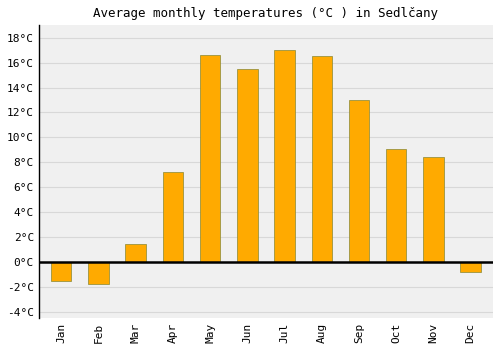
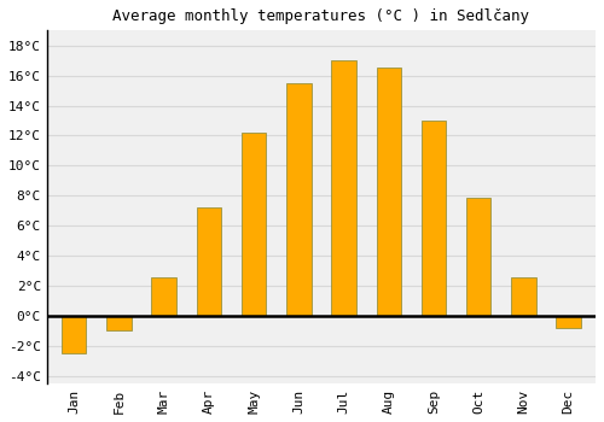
Jan: -1.5°C -> -2.5°C
Feb: -1.8°C -> -1.0°C
Mar: 1.4°C -> 2.6°C
May: 16.6°C -> 12.2°C
Oct: 9.1°C -> 7.9°C
Nov: 8.4°C -> 2.6°C
